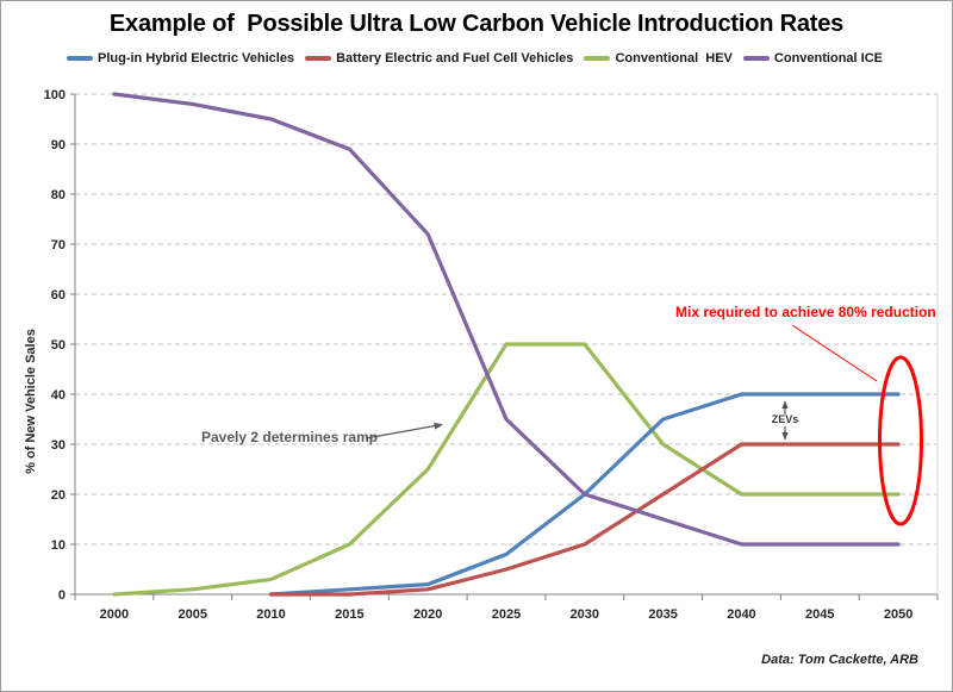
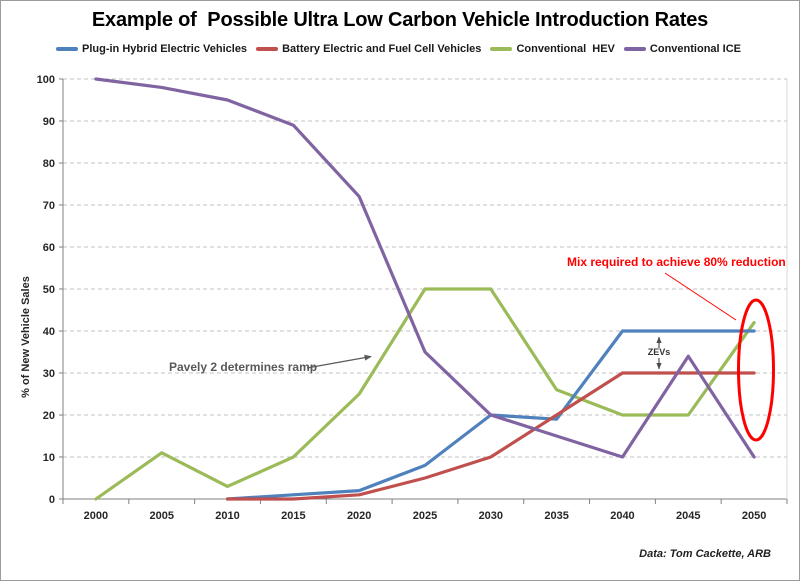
Conventional HEV/2005: 1 -> 11
Plug-in Hybrid Electric Vehicles/2035: 35 -> 19
Conventional HEV/2035: 30 -> 26
Conventional ICE/2045: 10 -> 34
Conventional HEV/2050: 20 -> 42
